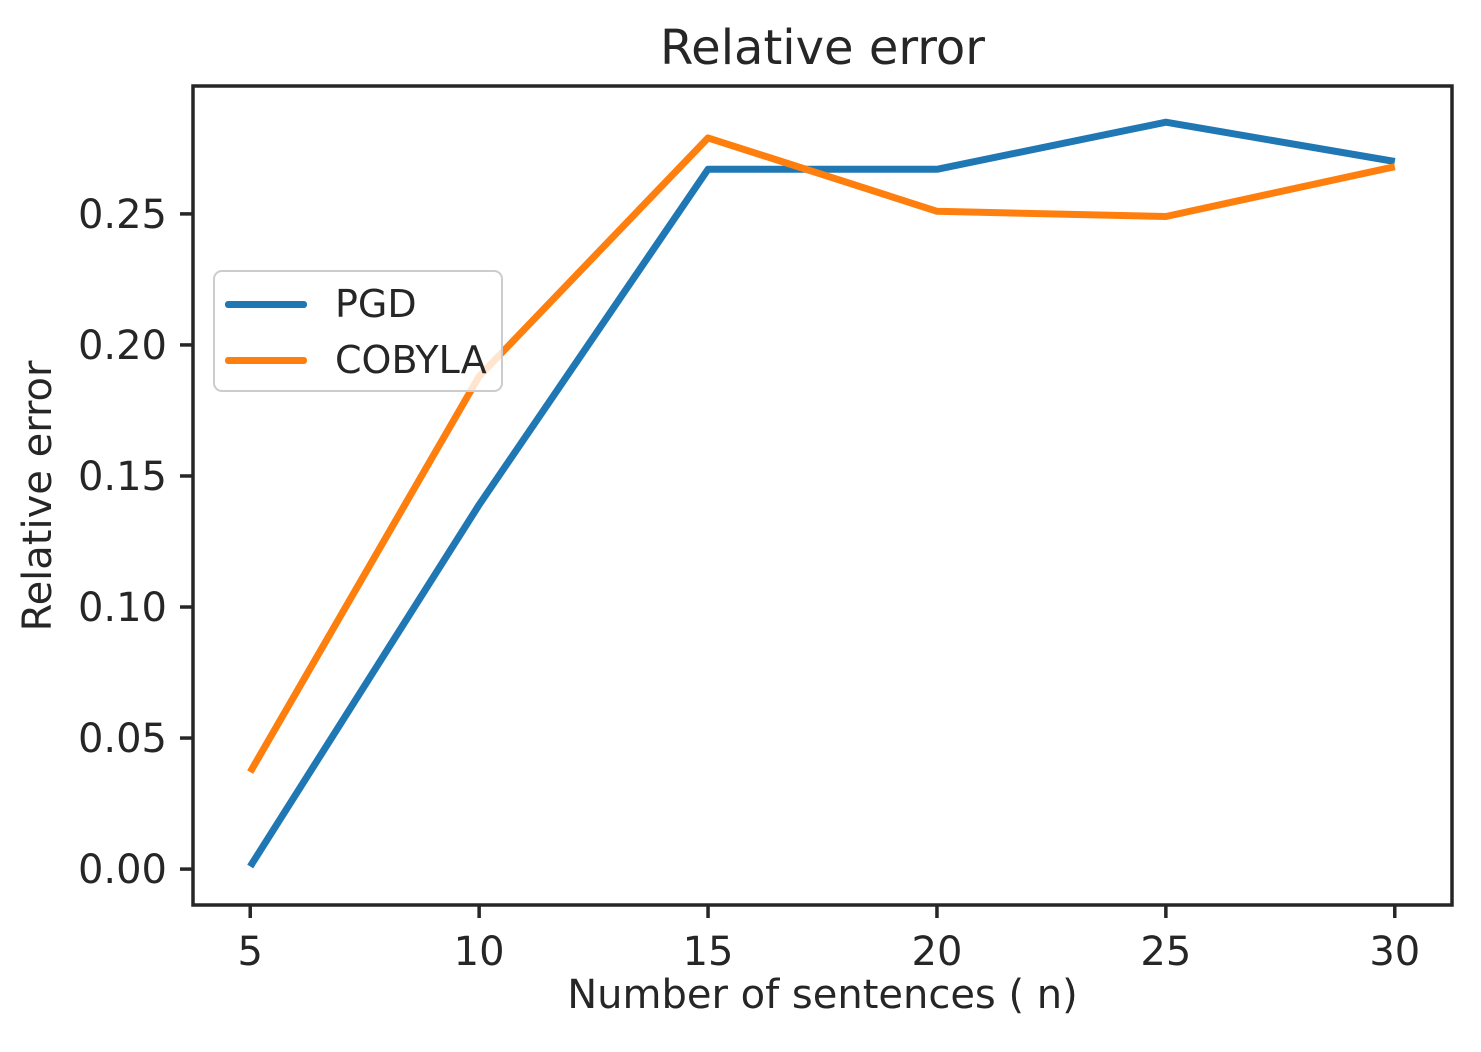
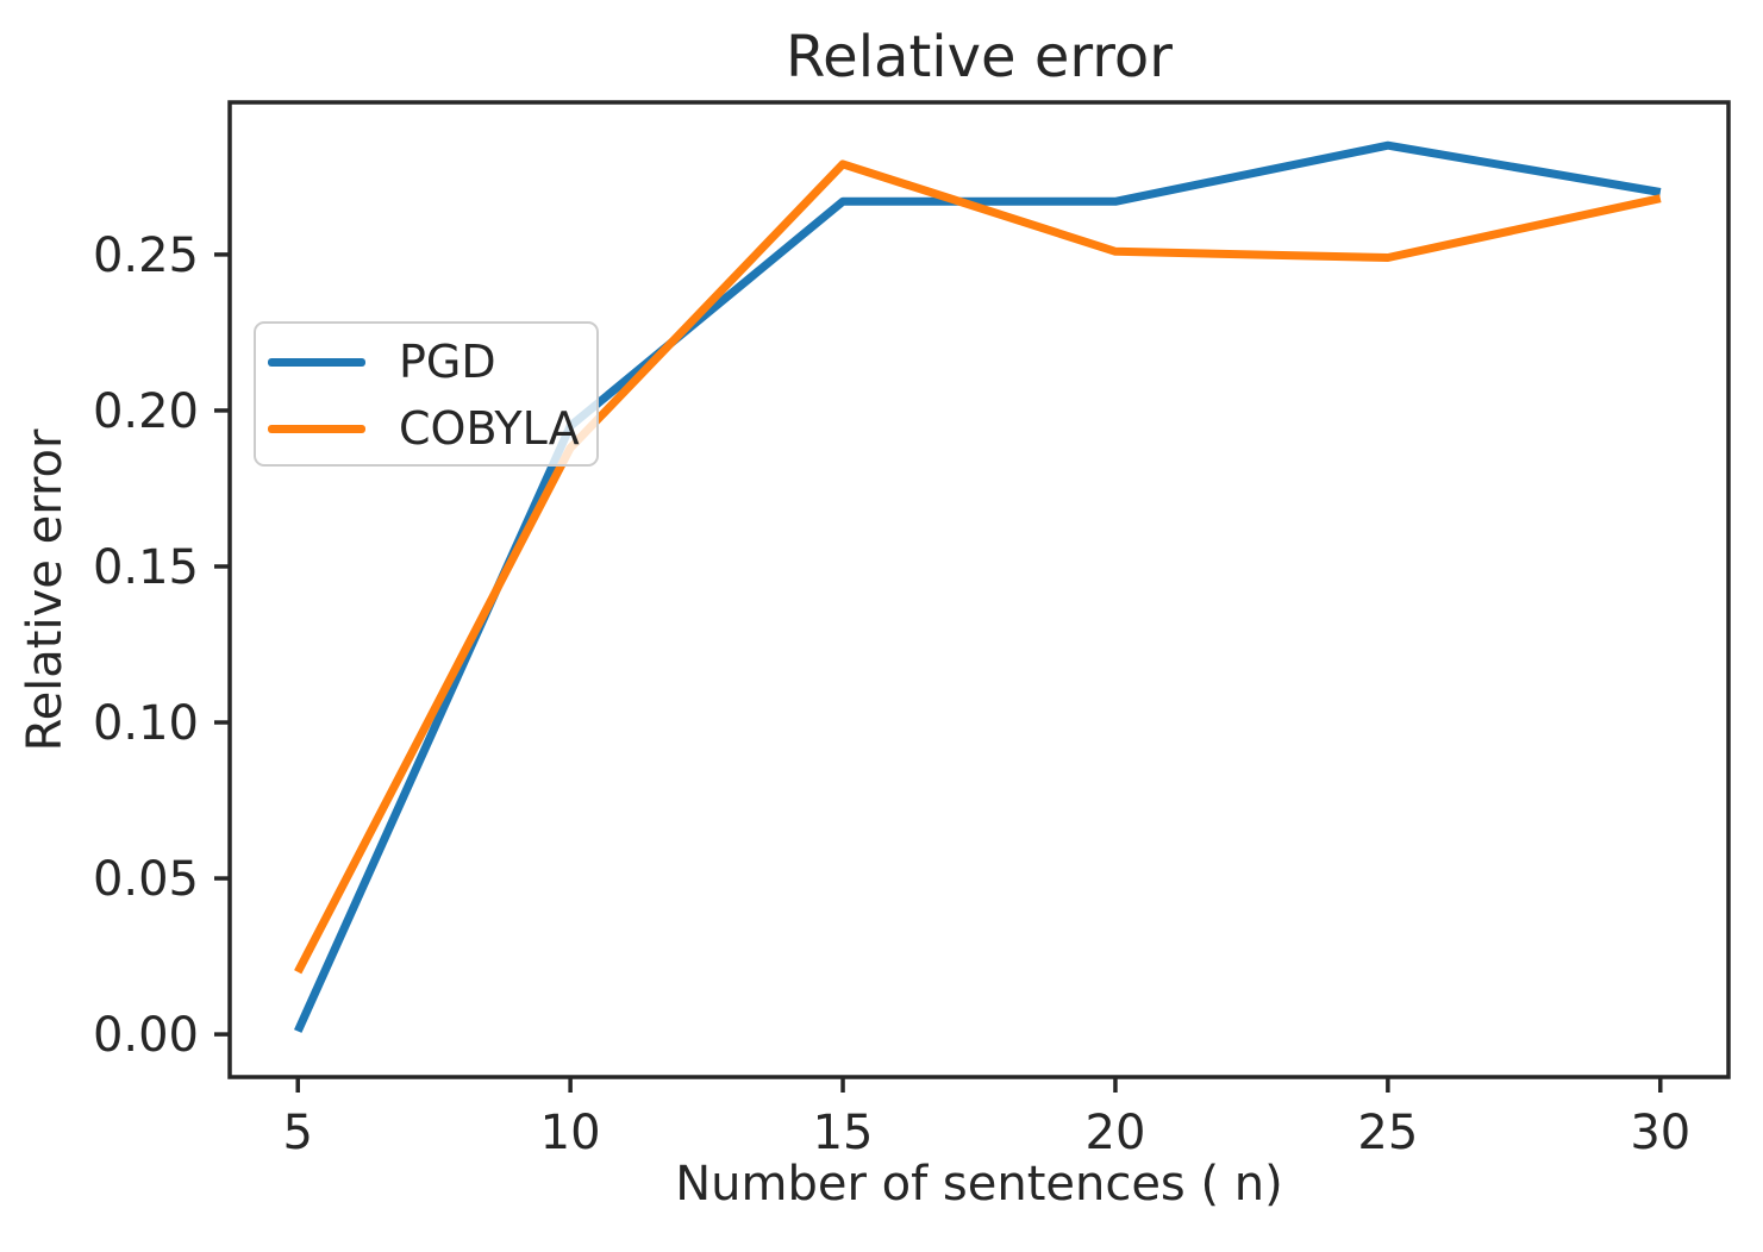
COBYLA/5: 0.037 -> 0.020
PGD/10: 0.139 -> 0.195
